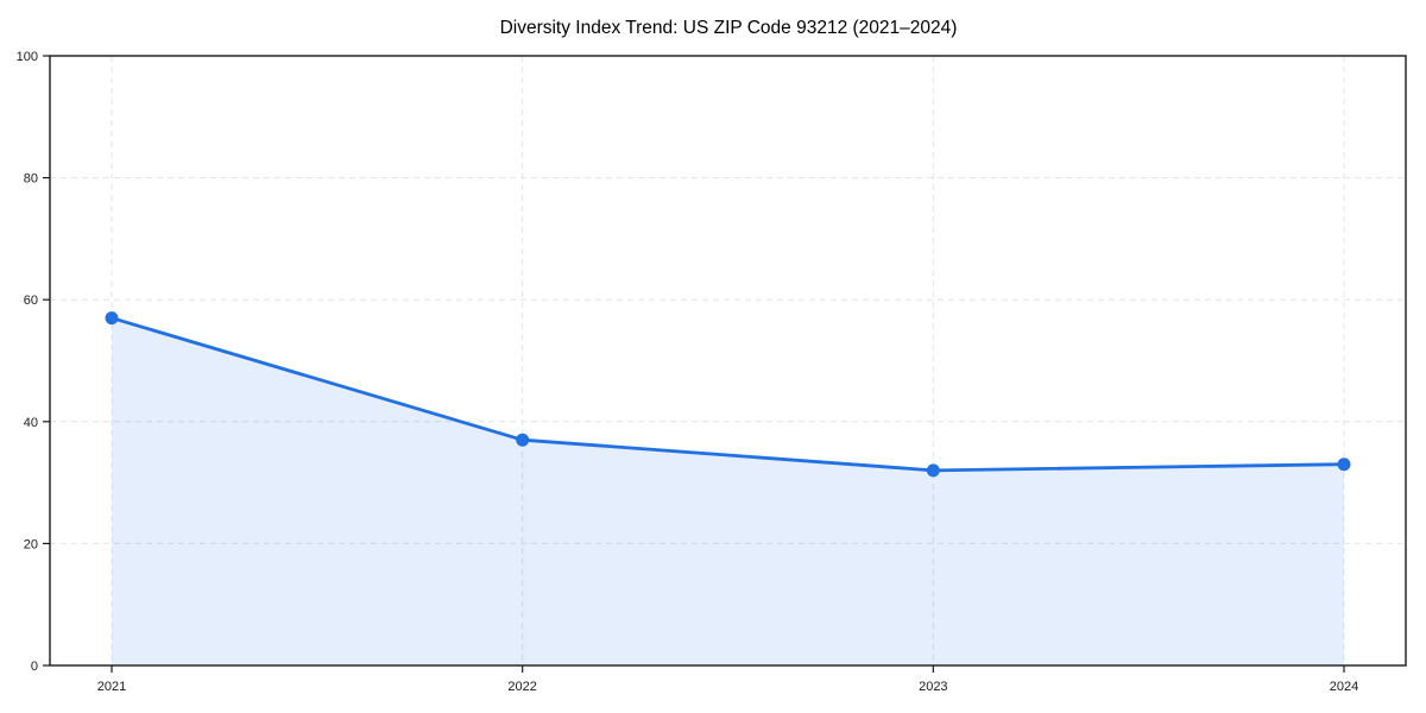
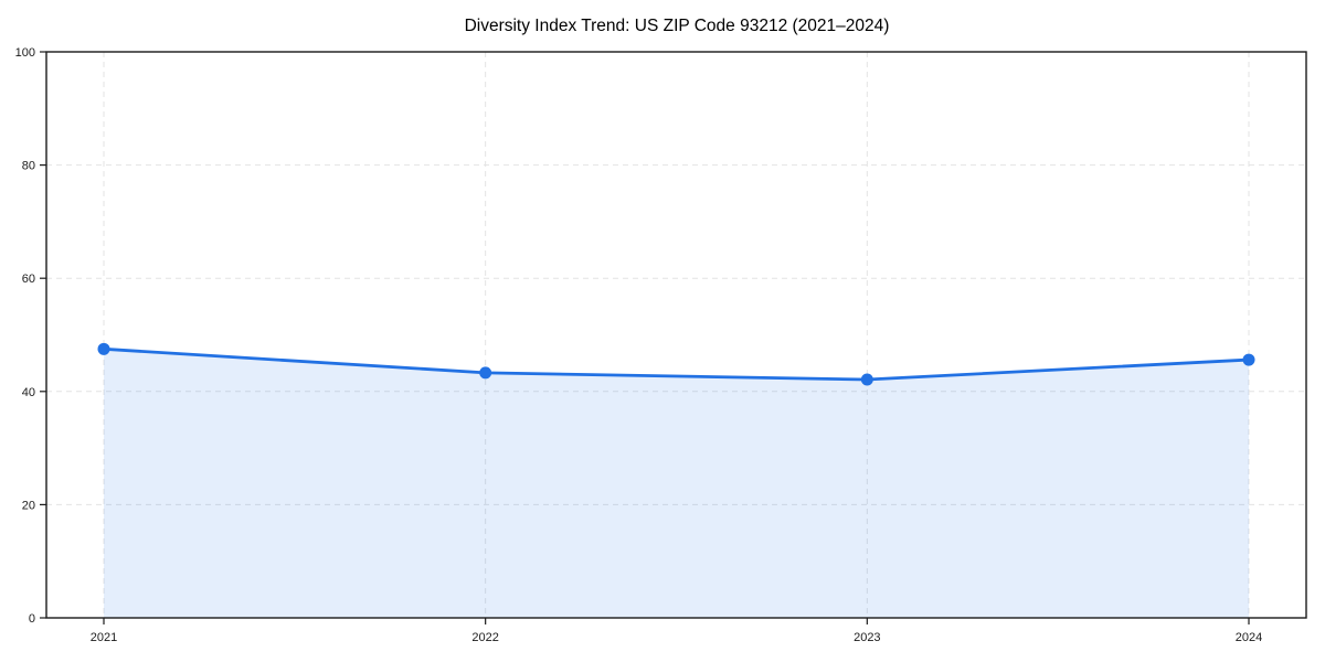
2021: 57 -> 48
2022: 37 -> 43
2023: 32 -> 42
2024: 33 -> 46
